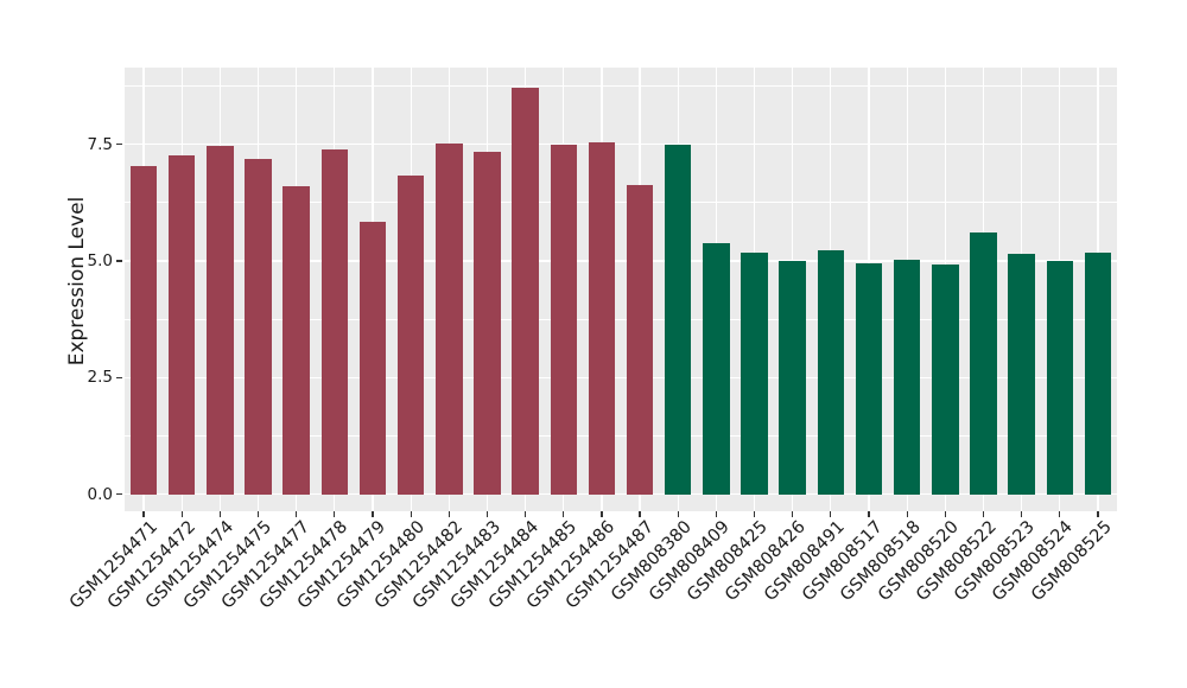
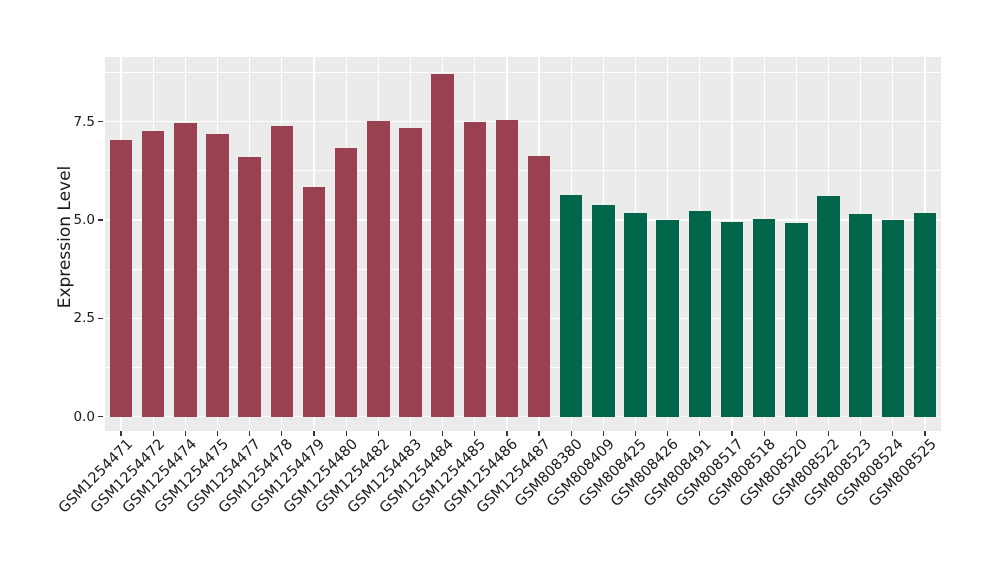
GSM808380: 7.5 -> 5.6
